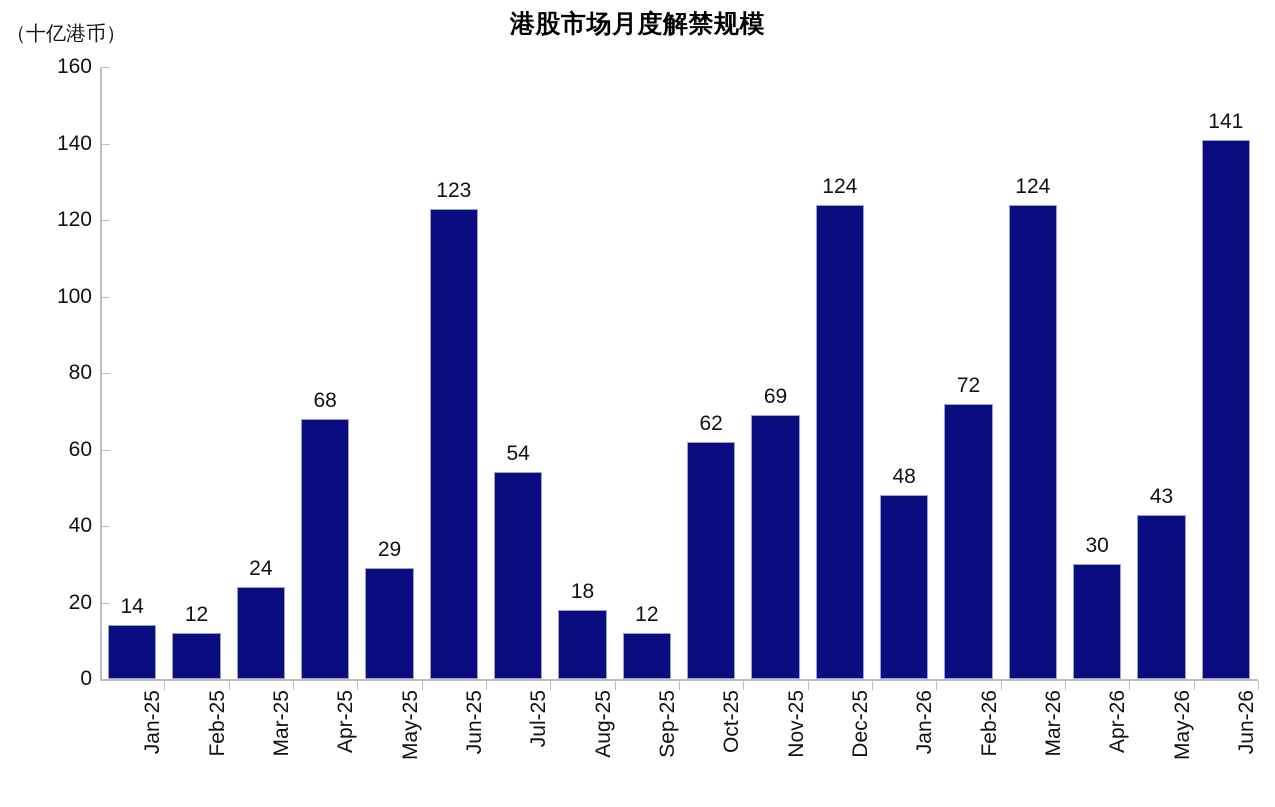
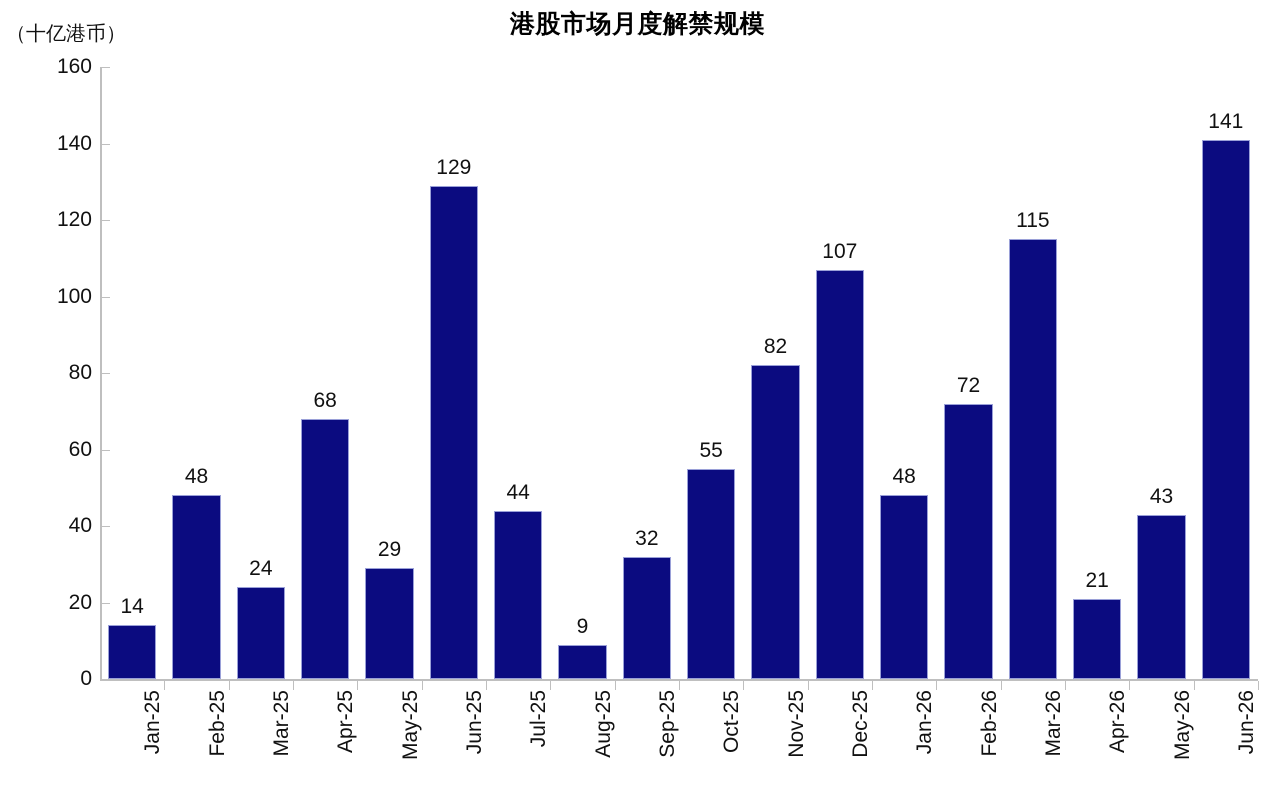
Feb-25: 12 -> 48
Jun-25: 123 -> 129
Jul-25: 54 -> 44
Aug-25: 18 -> 9
Sep-25: 12 -> 32
Oct-25: 62 -> 55
Nov-25: 69 -> 82
Dec-25: 124 -> 107
Mar-26: 124 -> 115
Apr-26: 30 -> 21
